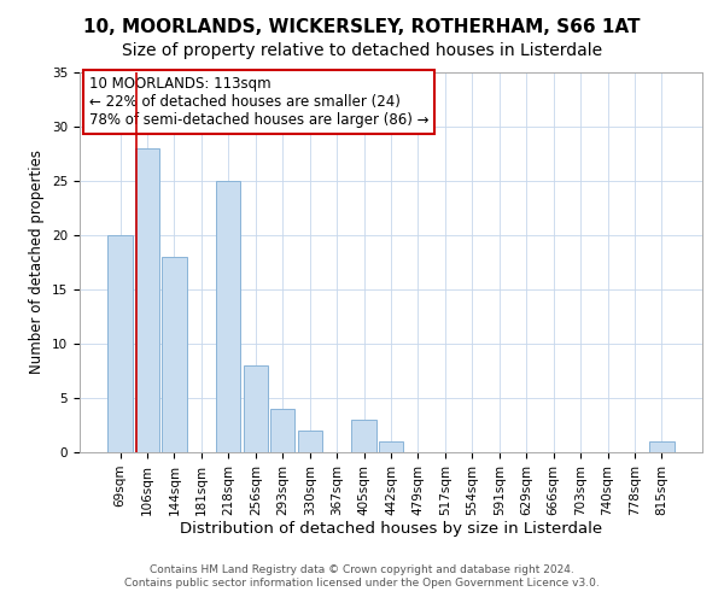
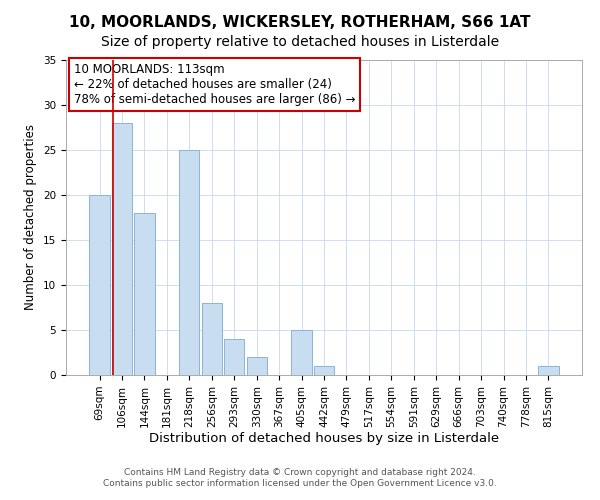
405sqm: 3 -> 5
